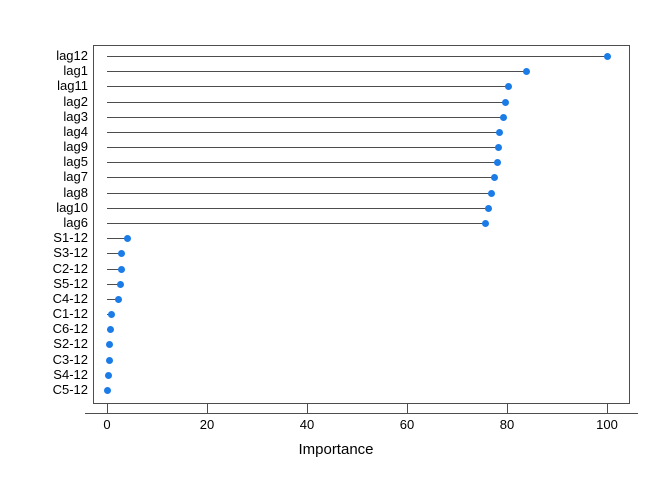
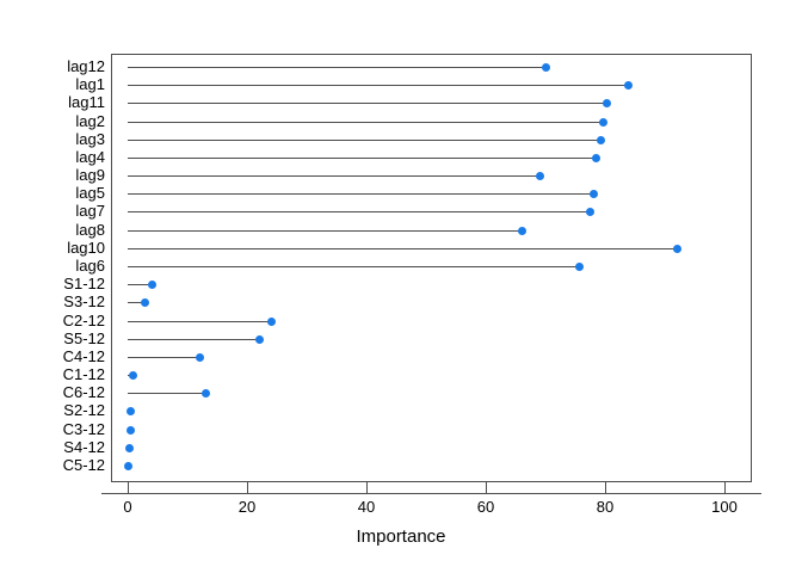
lag12: 100 -> 70
lag9: 78 -> 69
lag8: 77 -> 66
lag10: 76 -> 92
C2-12: 3 -> 24
S5-12: 3 -> 22
C4-12: 2 -> 12
C6-12: 1 -> 13
